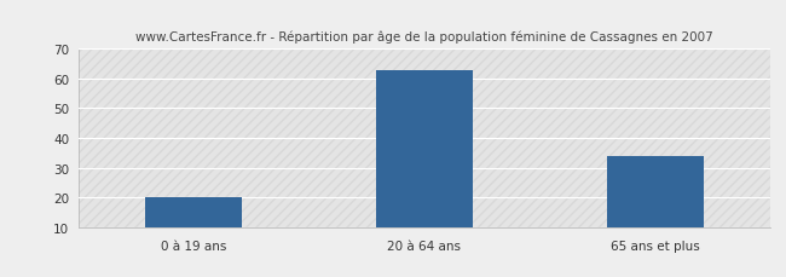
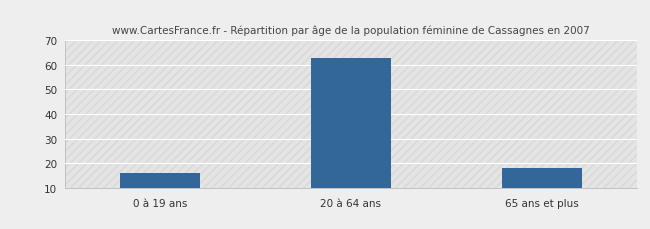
0 à 19 ans: 20 -> 16
65 ans et plus: 34 -> 18
